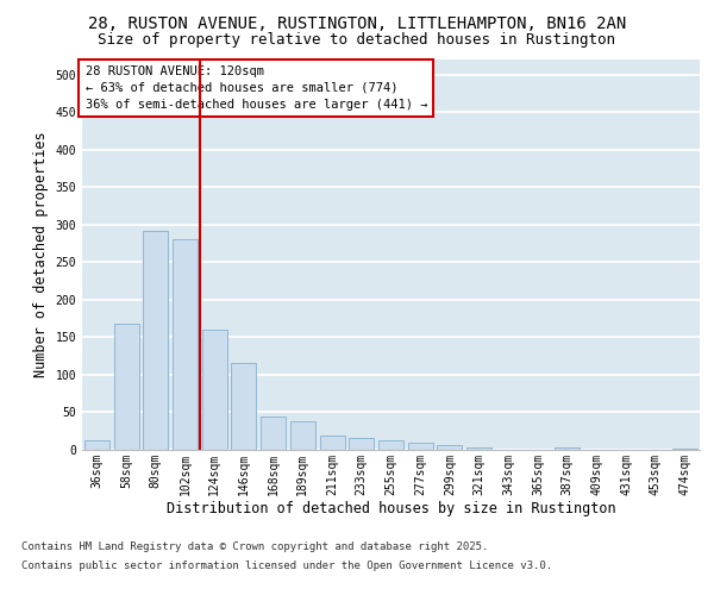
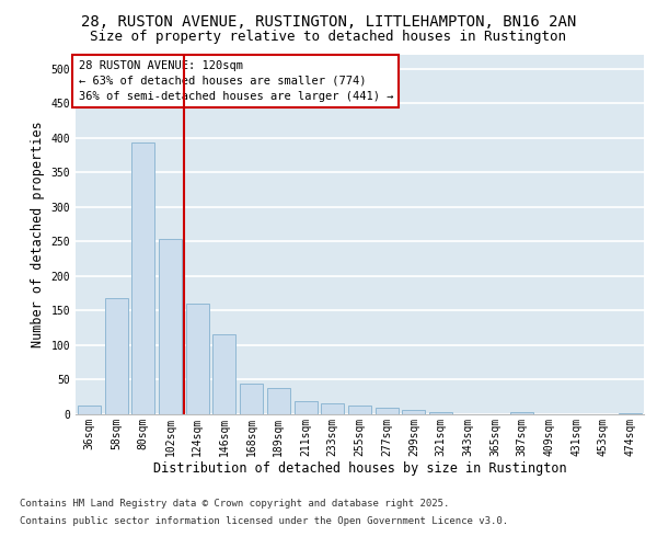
80sqm: 292 -> 393
102sqm: 280 -> 253
